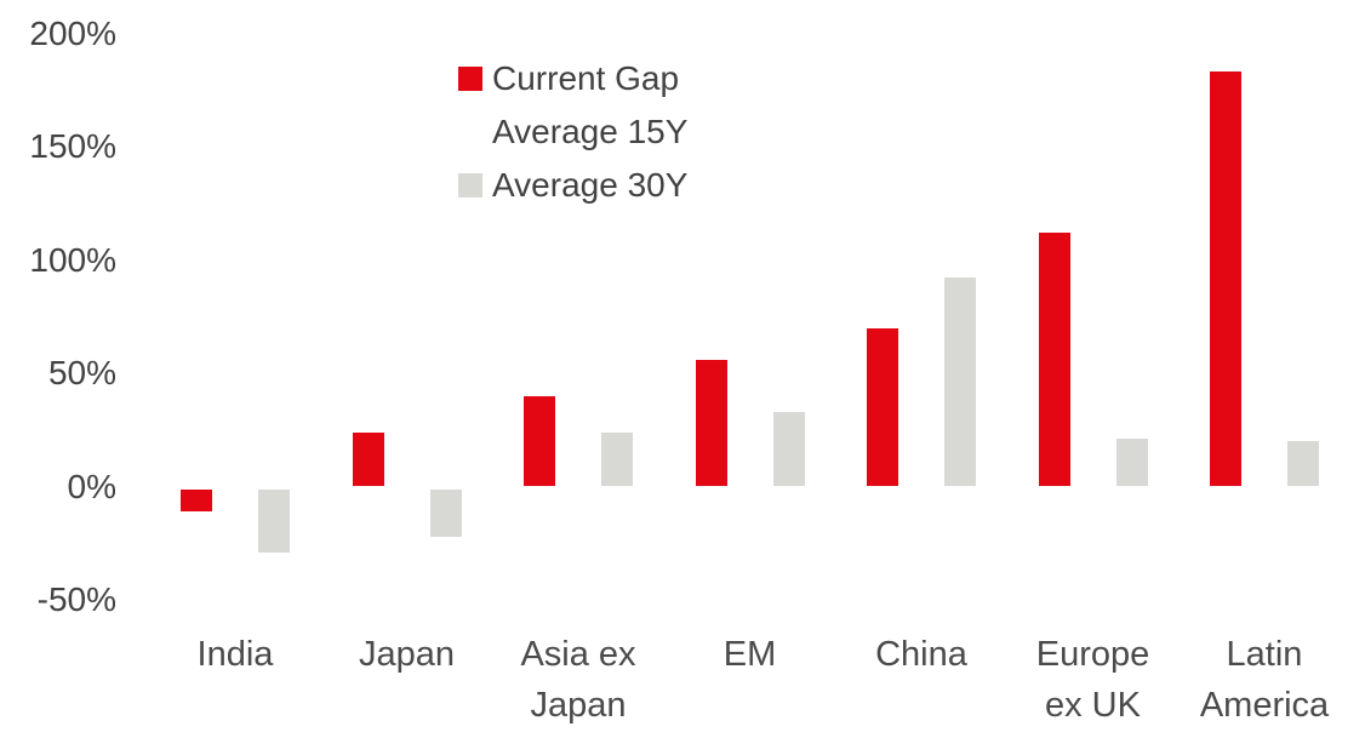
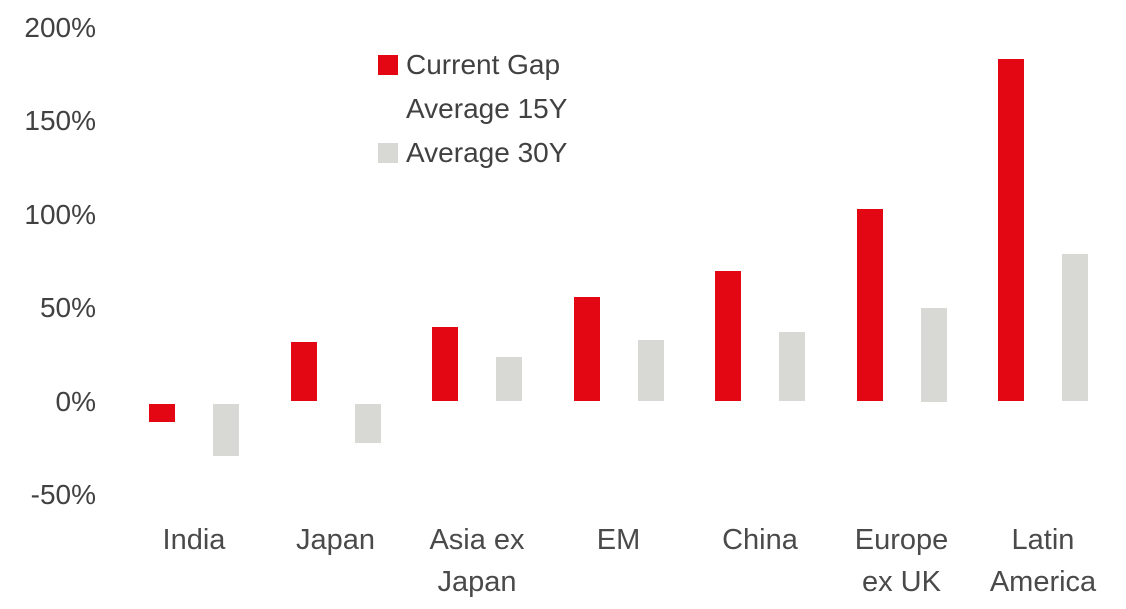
Current Gap Average 15Y/Japan: 24% -> 32%
Average 30Y/China: 92% -> 37%
Current Gap Average 15Y/Europe ex UK: 112% -> 103%
Average 30Y/Europe ex UK: 21% -> 50%
Average 30Y/Latin America: 20% -> 79%
